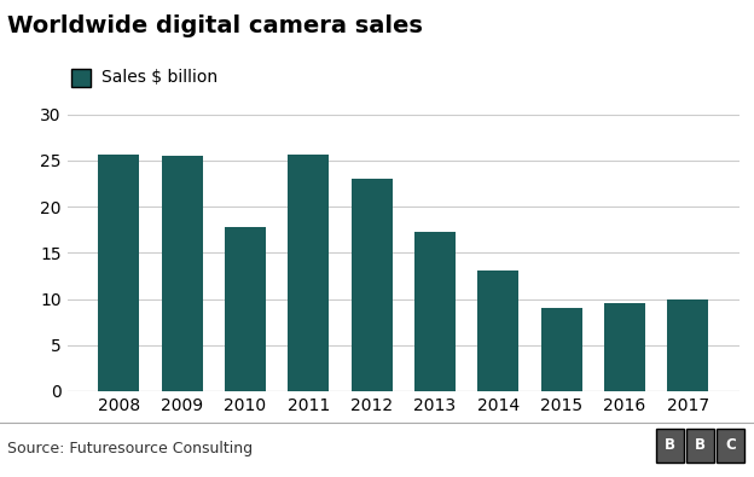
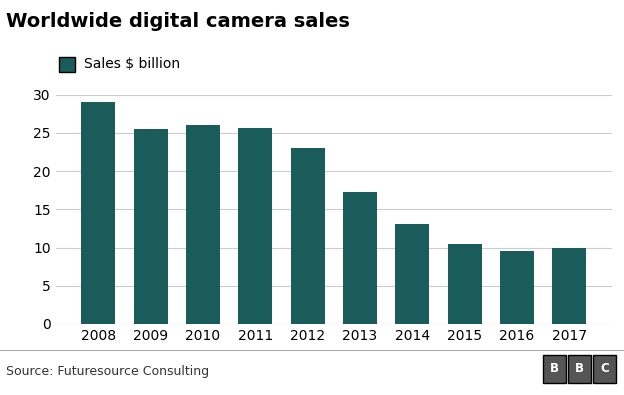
2008: 25.6 -> 29.0
2010: 17.8 -> 26.0
2015: 9.0 -> 10.5
